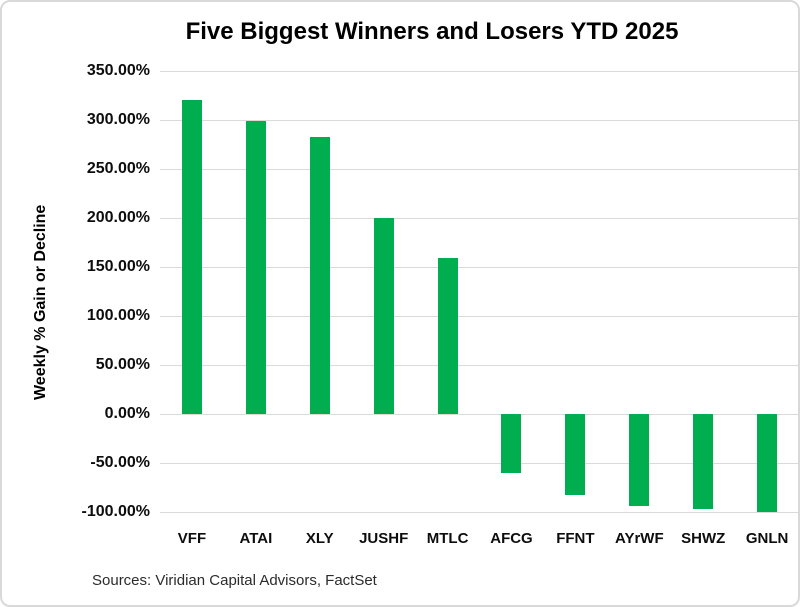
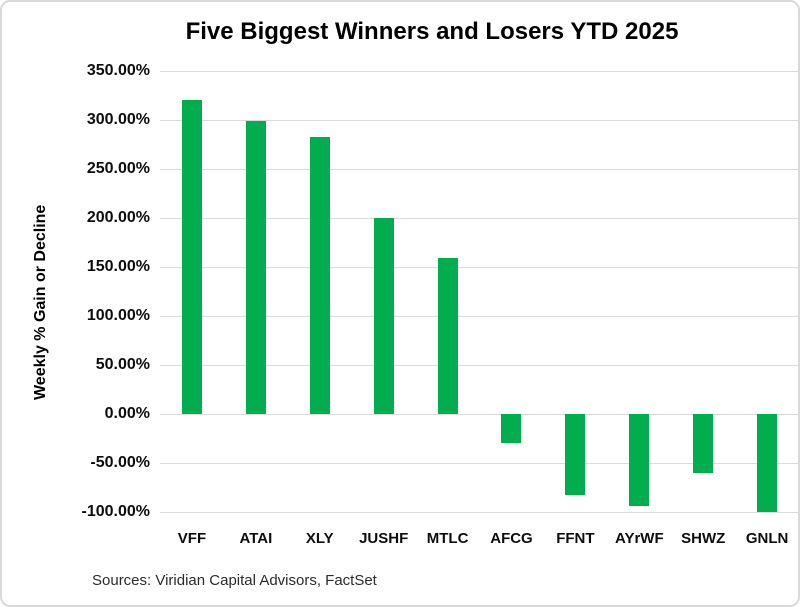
AFCG: -60% -> -30%
SHWZ: -100% -> -60%
